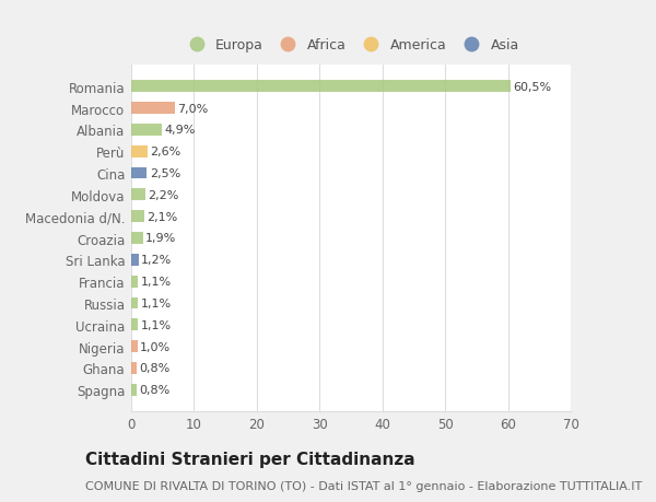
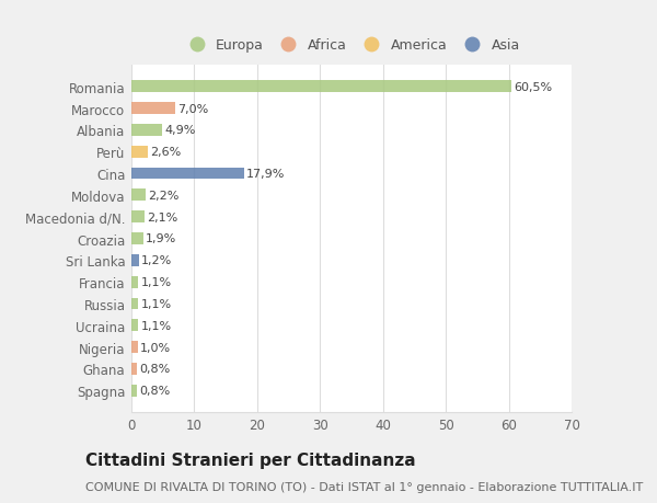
Cina: 2,5% -> 17,9%
